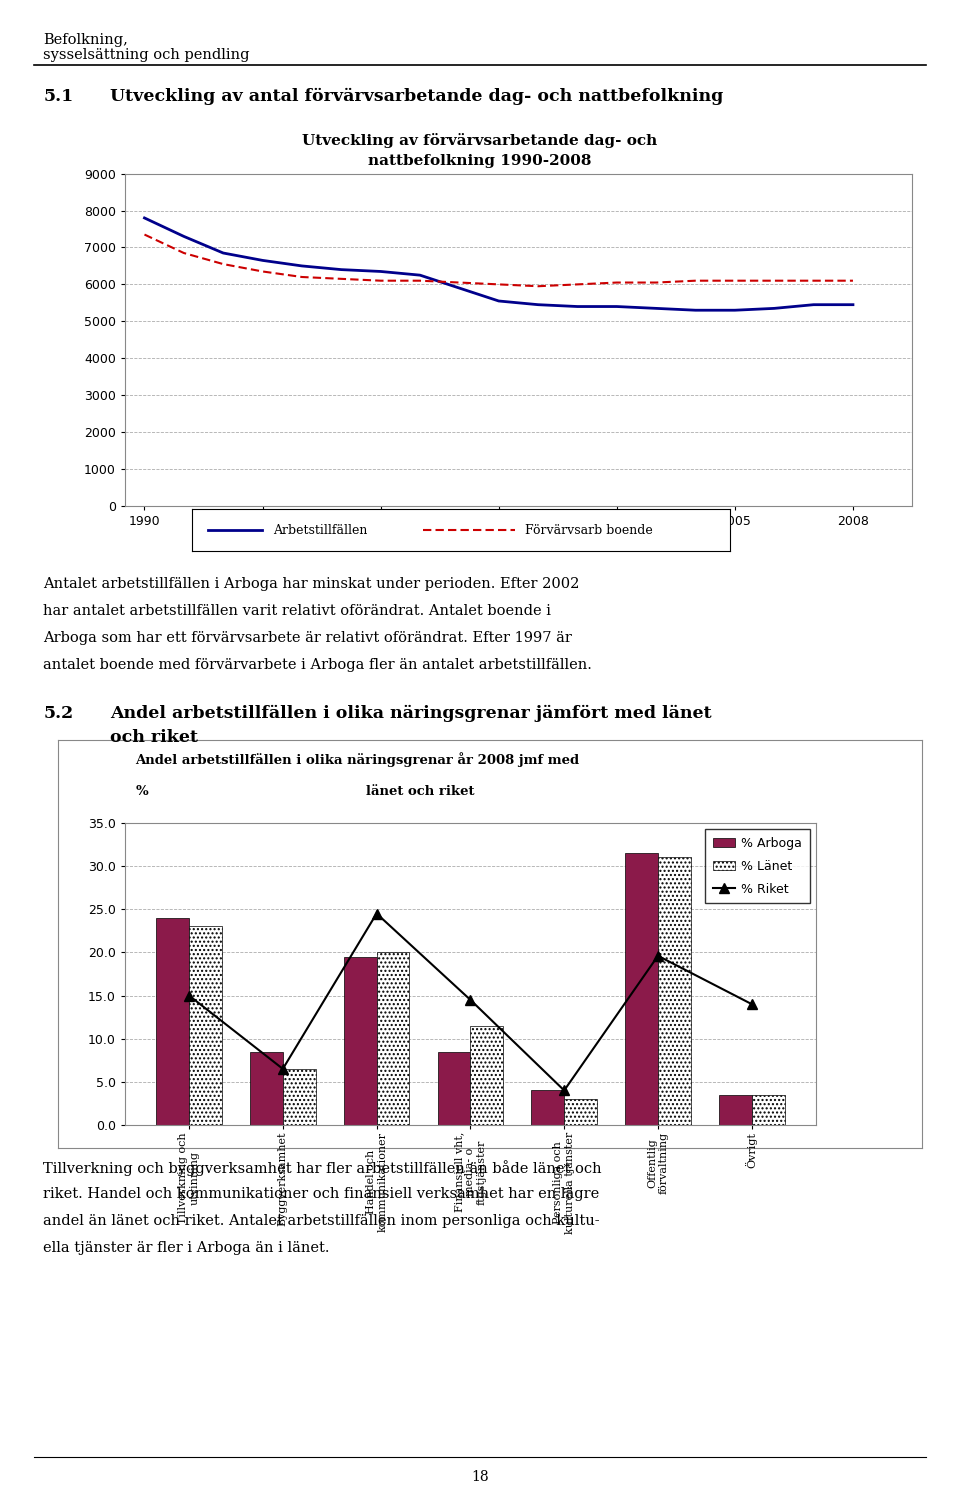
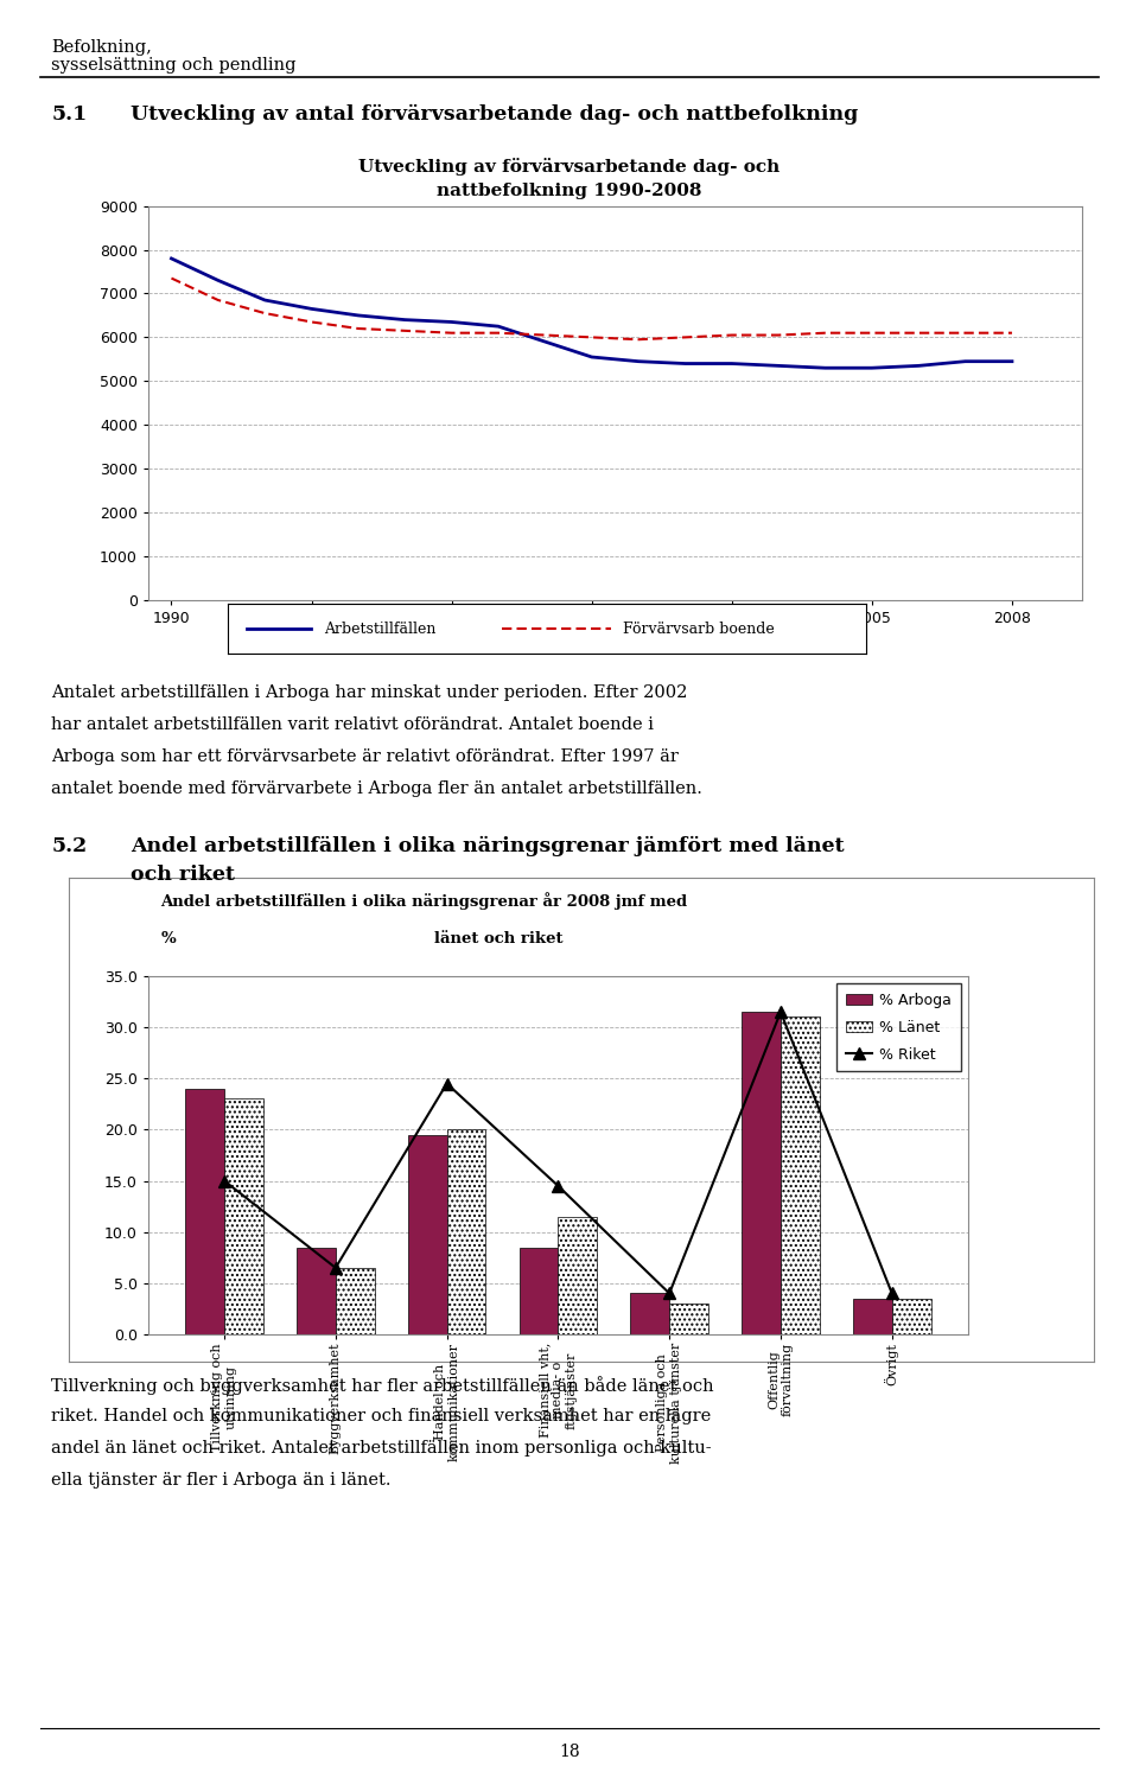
% Riket/Offentlig förvaltning: 19.6 -> 31.5
% Riket/Övrigt: 14.0 -> 4.0
